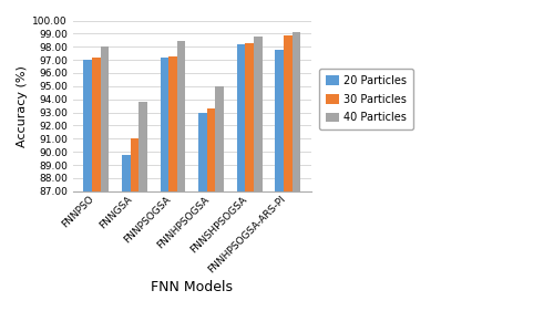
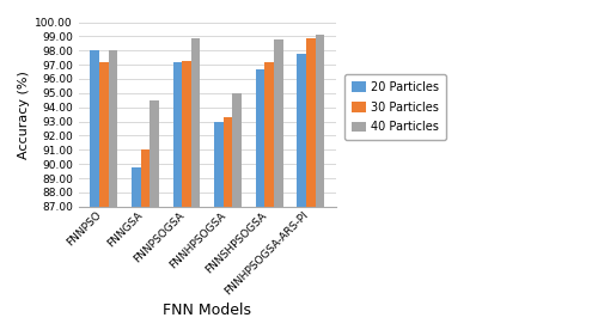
20 Particles/FNNPSO: 97.0 -> 98.0
40 Particles/FNNGSA: 93.8 -> 94.5
40 Particles/FNNPSOGSA: 98.4 -> 98.9
20 Particles/FNNSHPSOGSA: 98.2 -> 96.7
30 Particles/FNNSHPSOGSA: 98.3 -> 97.2
